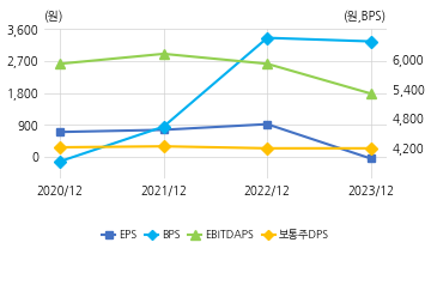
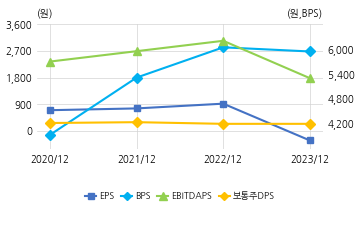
EBITDAPS/2020/12: 5,900 -> 5,700
BPS/2021/12: 850 -> 1,800
EBITDAPS/2021/12: 6,100 -> 5,950
BPS/2022/12: 3,350 -> 2,820
EBITDAPS/2022/12: 5,900 -> 6,200
EPS/2023/12: -50 -> -320
BPS/2023/12: 3,250 -> 2,680
